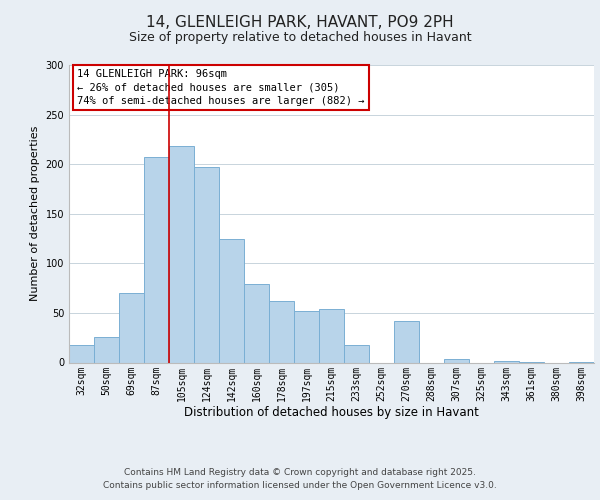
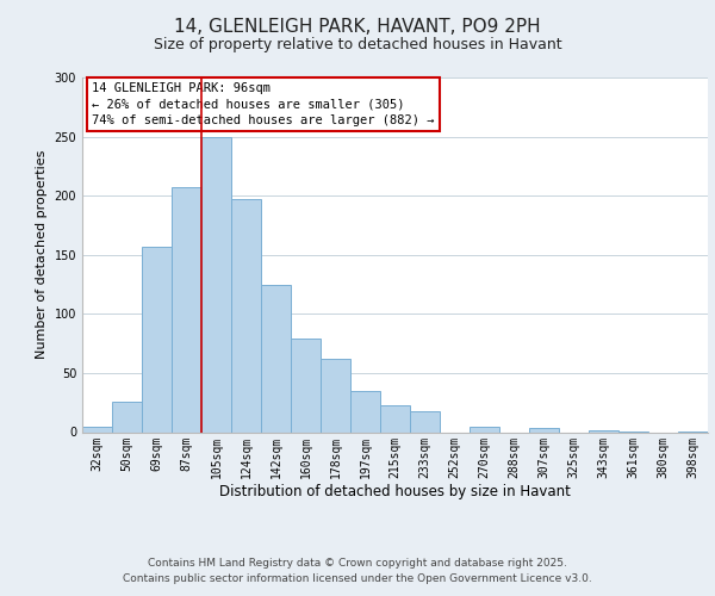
32sqm: 18 -> 5
69sqm: 70 -> 157
105sqm: 218 -> 250
197sqm: 52 -> 35
215sqm: 54 -> 23
270sqm: 42 -> 5
